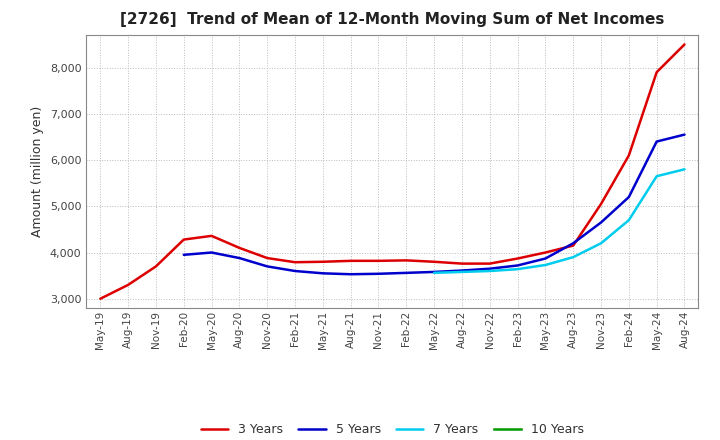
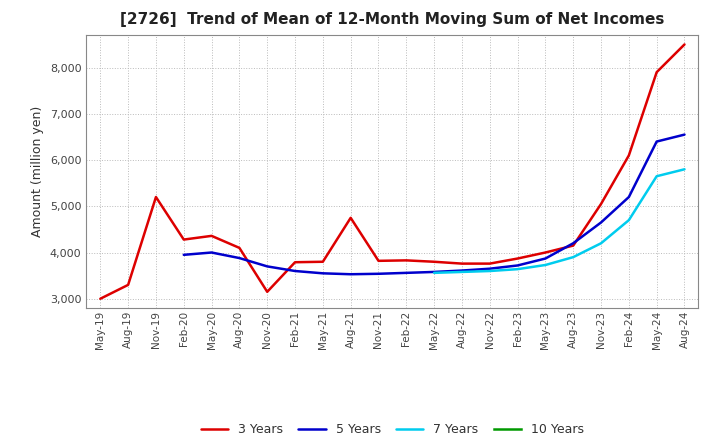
3 Years/Nov-19: 3,700 -> 5,200
3 Years/Nov-20: 3,880 -> 3,150
3 Years/Aug-21: 3,820 -> 4,750
